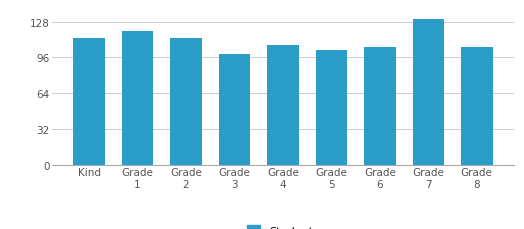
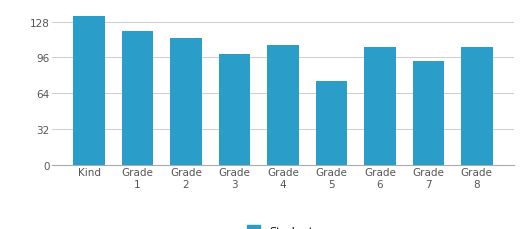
Kind: 113 -> 133
Grade 5: 103 -> 75
Grade 7: 130 -> 93
